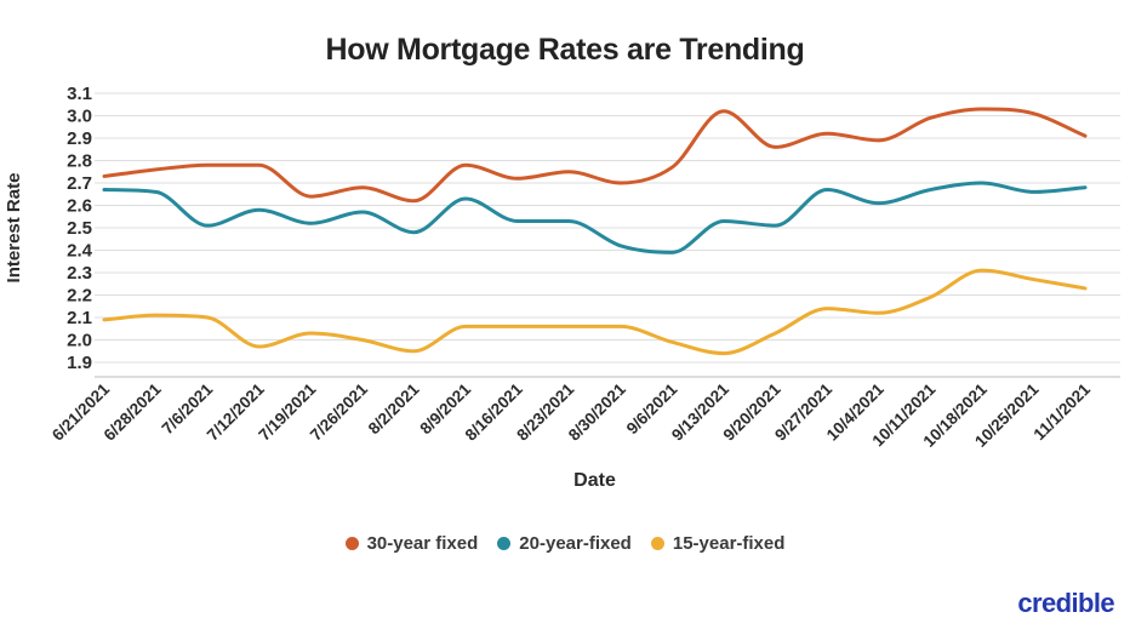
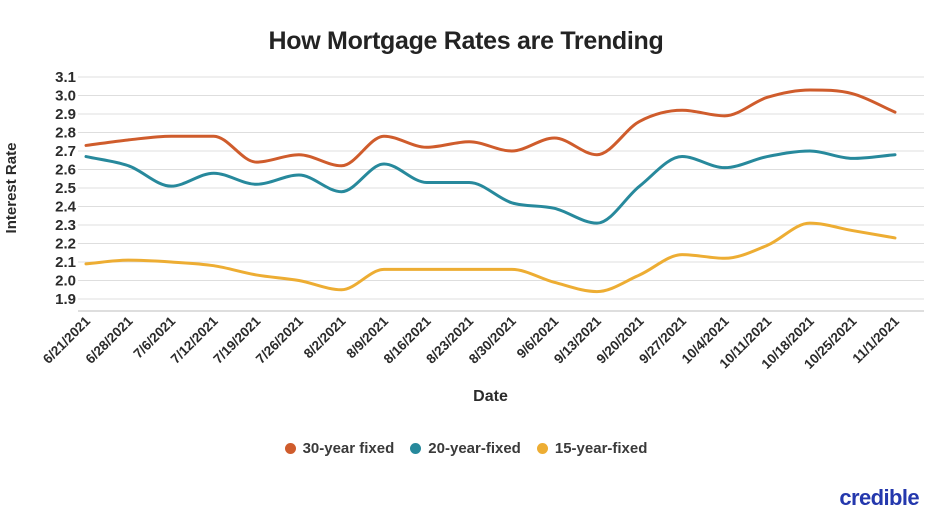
20-year-fixed/6/28/2021: 2.66 -> 2.62
15-year-fixed/7/12/2021: 1.97 -> 2.08
30-year fixed/9/13/2021: 3.02 -> 2.68
20-year-fixed/9/13/2021: 2.53 -> 2.31
